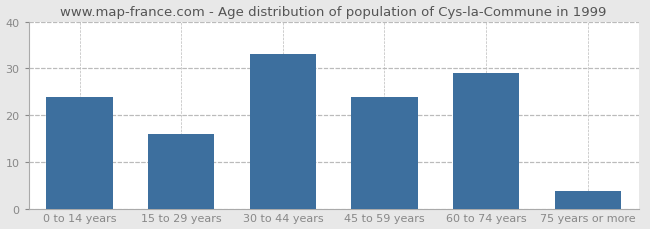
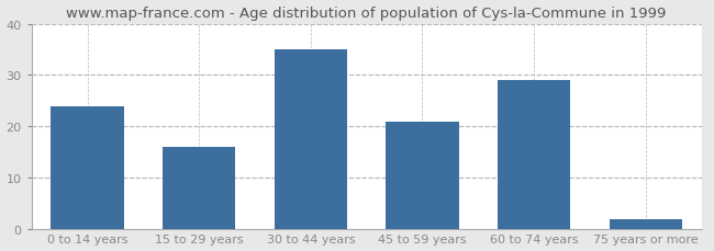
30 to 44 years: 33 -> 35
45 to 59 years: 24 -> 21
75 years or more: 4 -> 2
